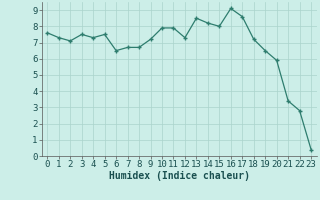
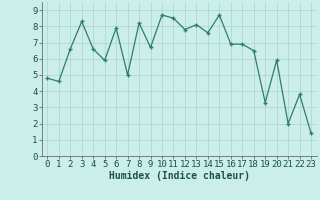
0: 7.6 -> 4.8
1: 7.3 -> 4.6
2: 7.1 -> 6.6
3: 7.5 -> 8.3
4: 7.3 -> 6.6
5: 7.5 -> 5.9
6: 6.5 -> 7.9
7: 6.7 -> 5.0
8: 6.7 -> 8.2
9: 7.2 -> 6.7
10: 7.9 -> 8.7
11: 7.9 -> 8.5
12: 7.3 -> 7.8
13: 8.5 -> 8.1
14: 8.2 -> 7.6
15: 8.0 -> 8.7
16: 9.1 -> 6.9
17: 8.6 -> 6.9
18: 7.2 -> 6.5
19: 6.5 -> 3.3
21: 3.4 -> 2.0
22: 2.8 -> 3.8
23: 0.4 -> 1.4
